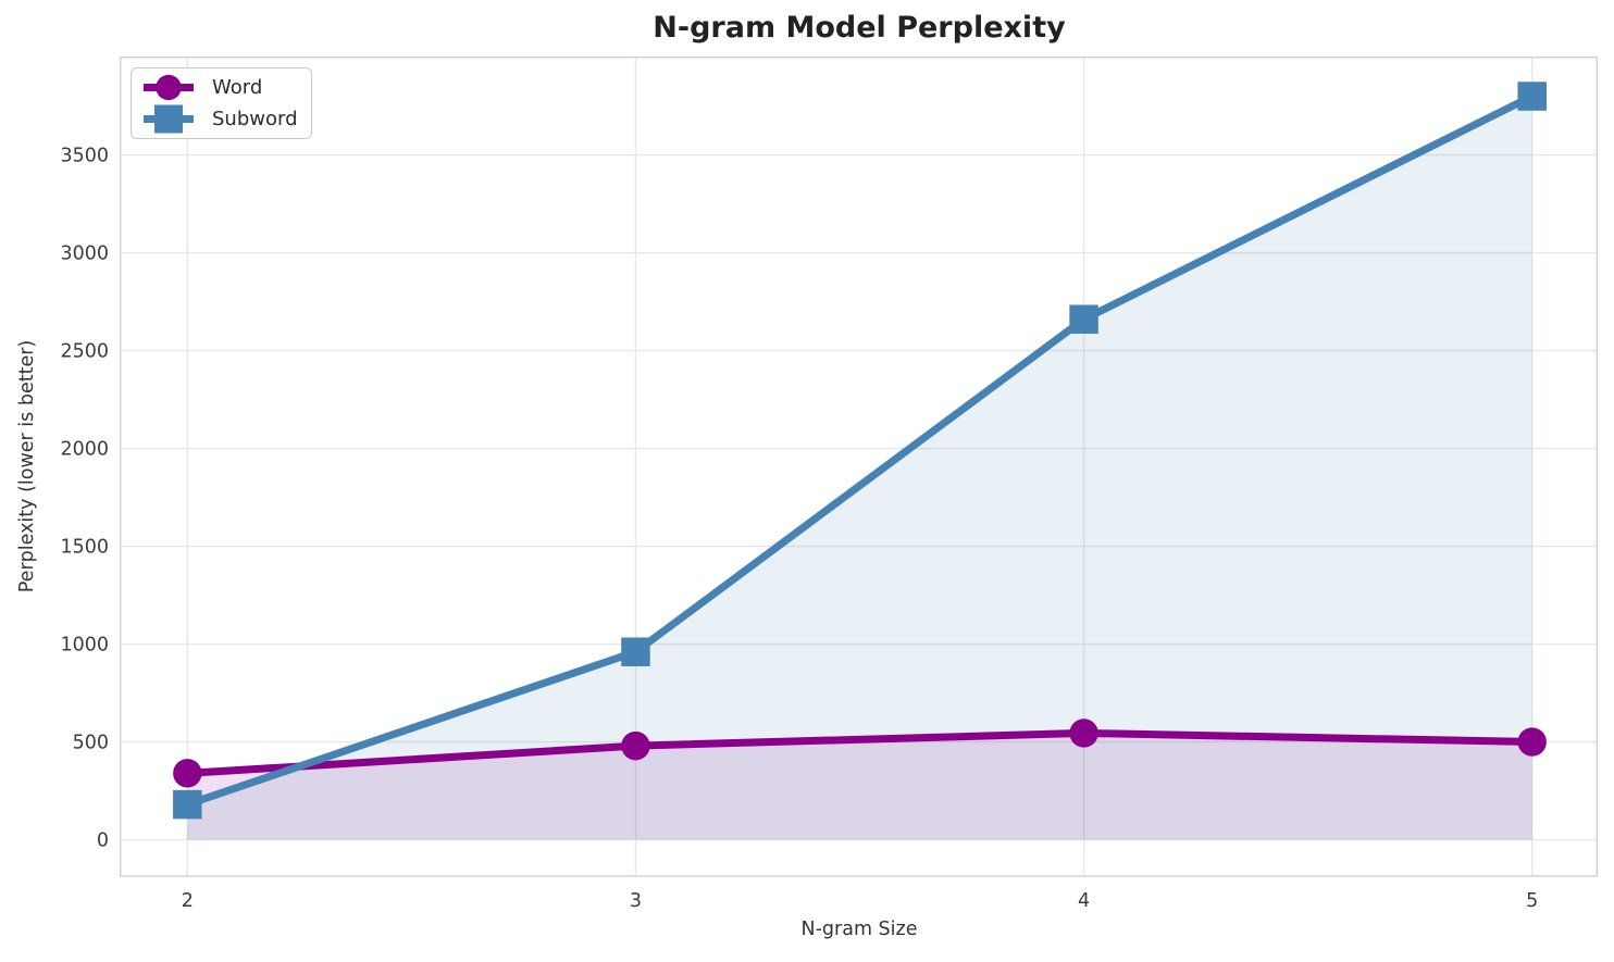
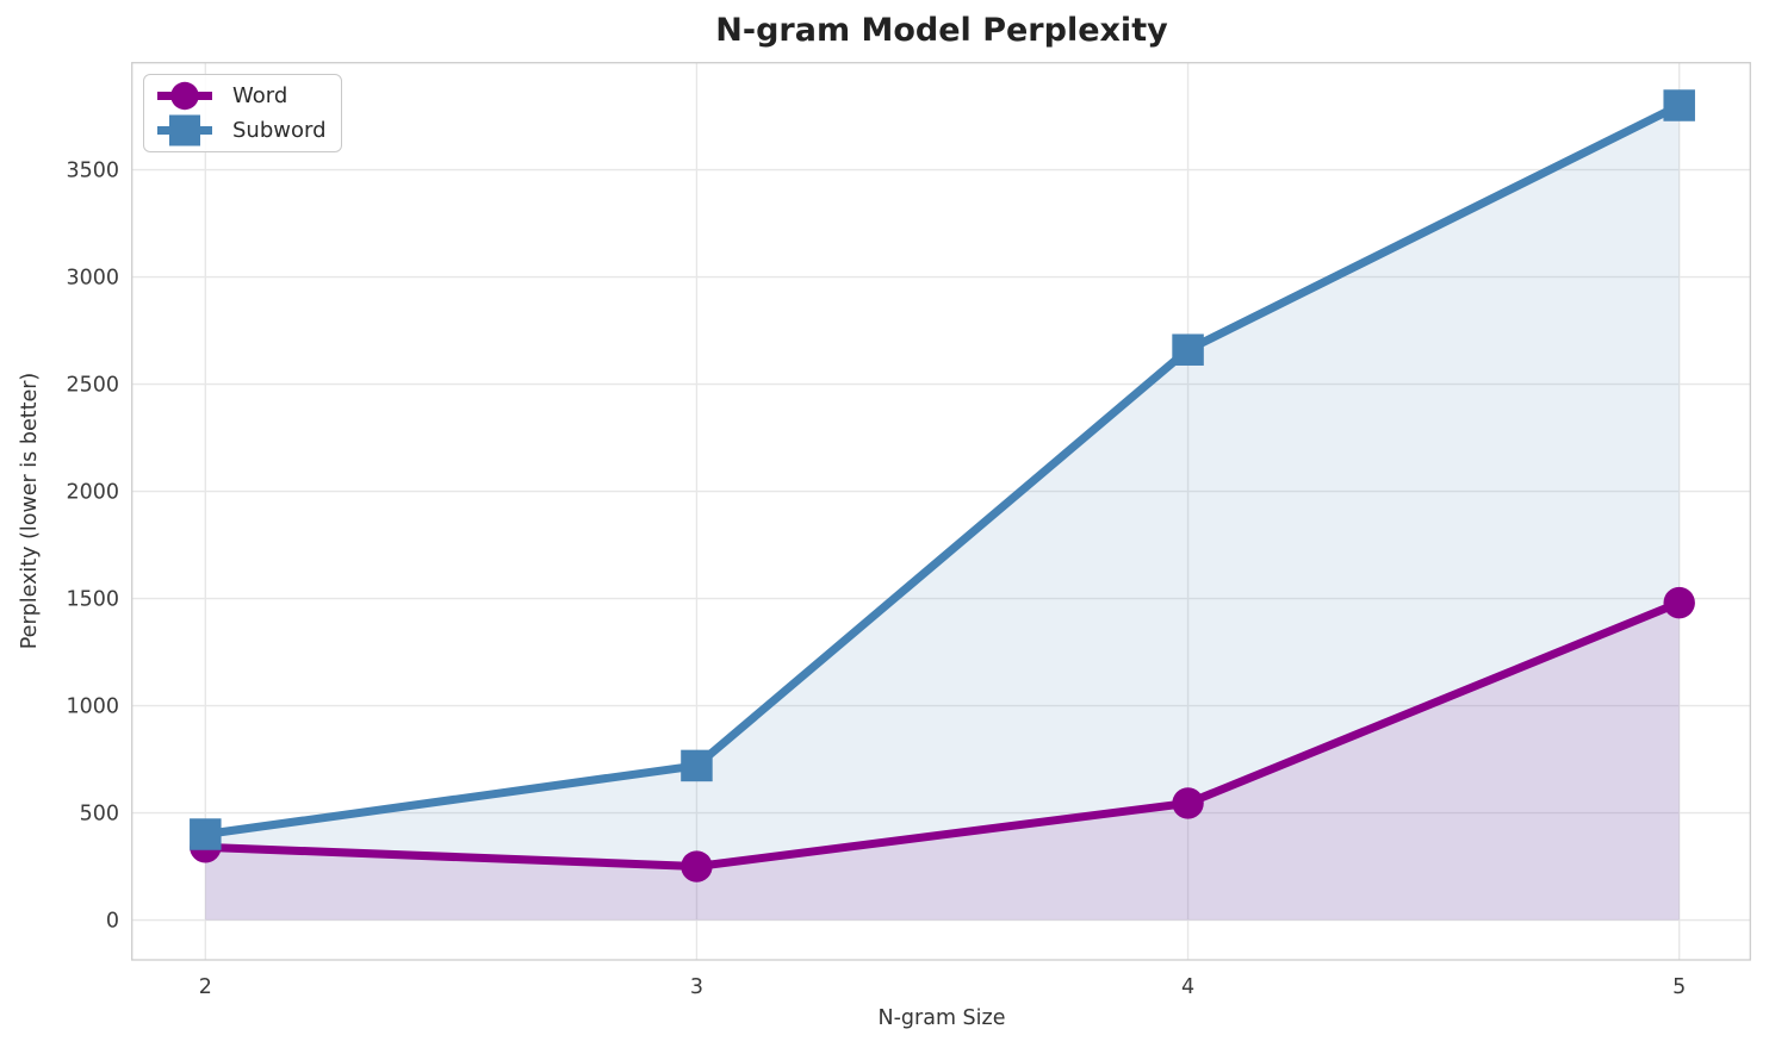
Subword/2: 180 -> 400
Word/3: 480 -> 250
Subword/3: 960 -> 720
Word/5: 500 -> 1480
